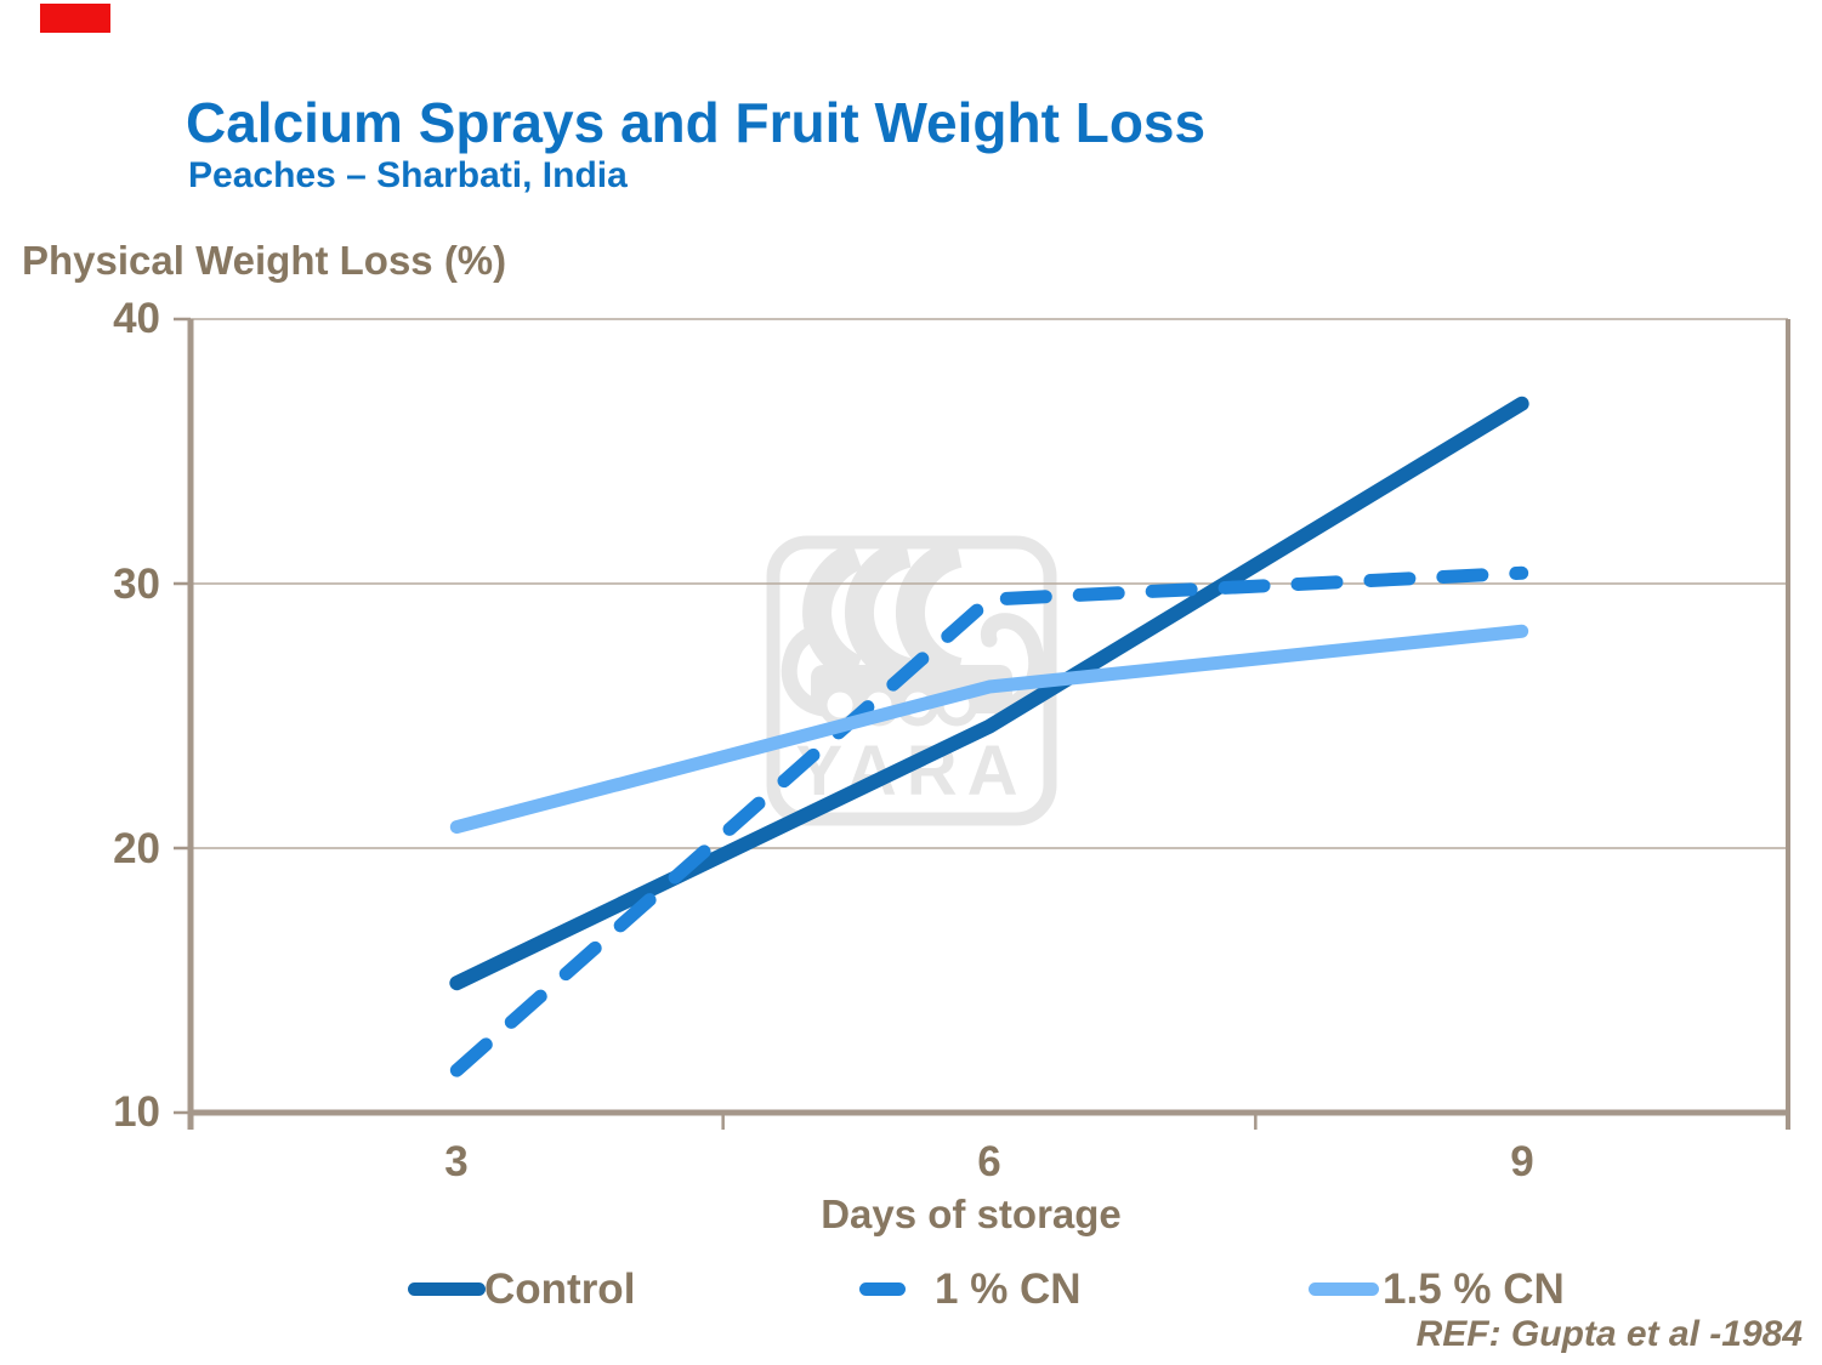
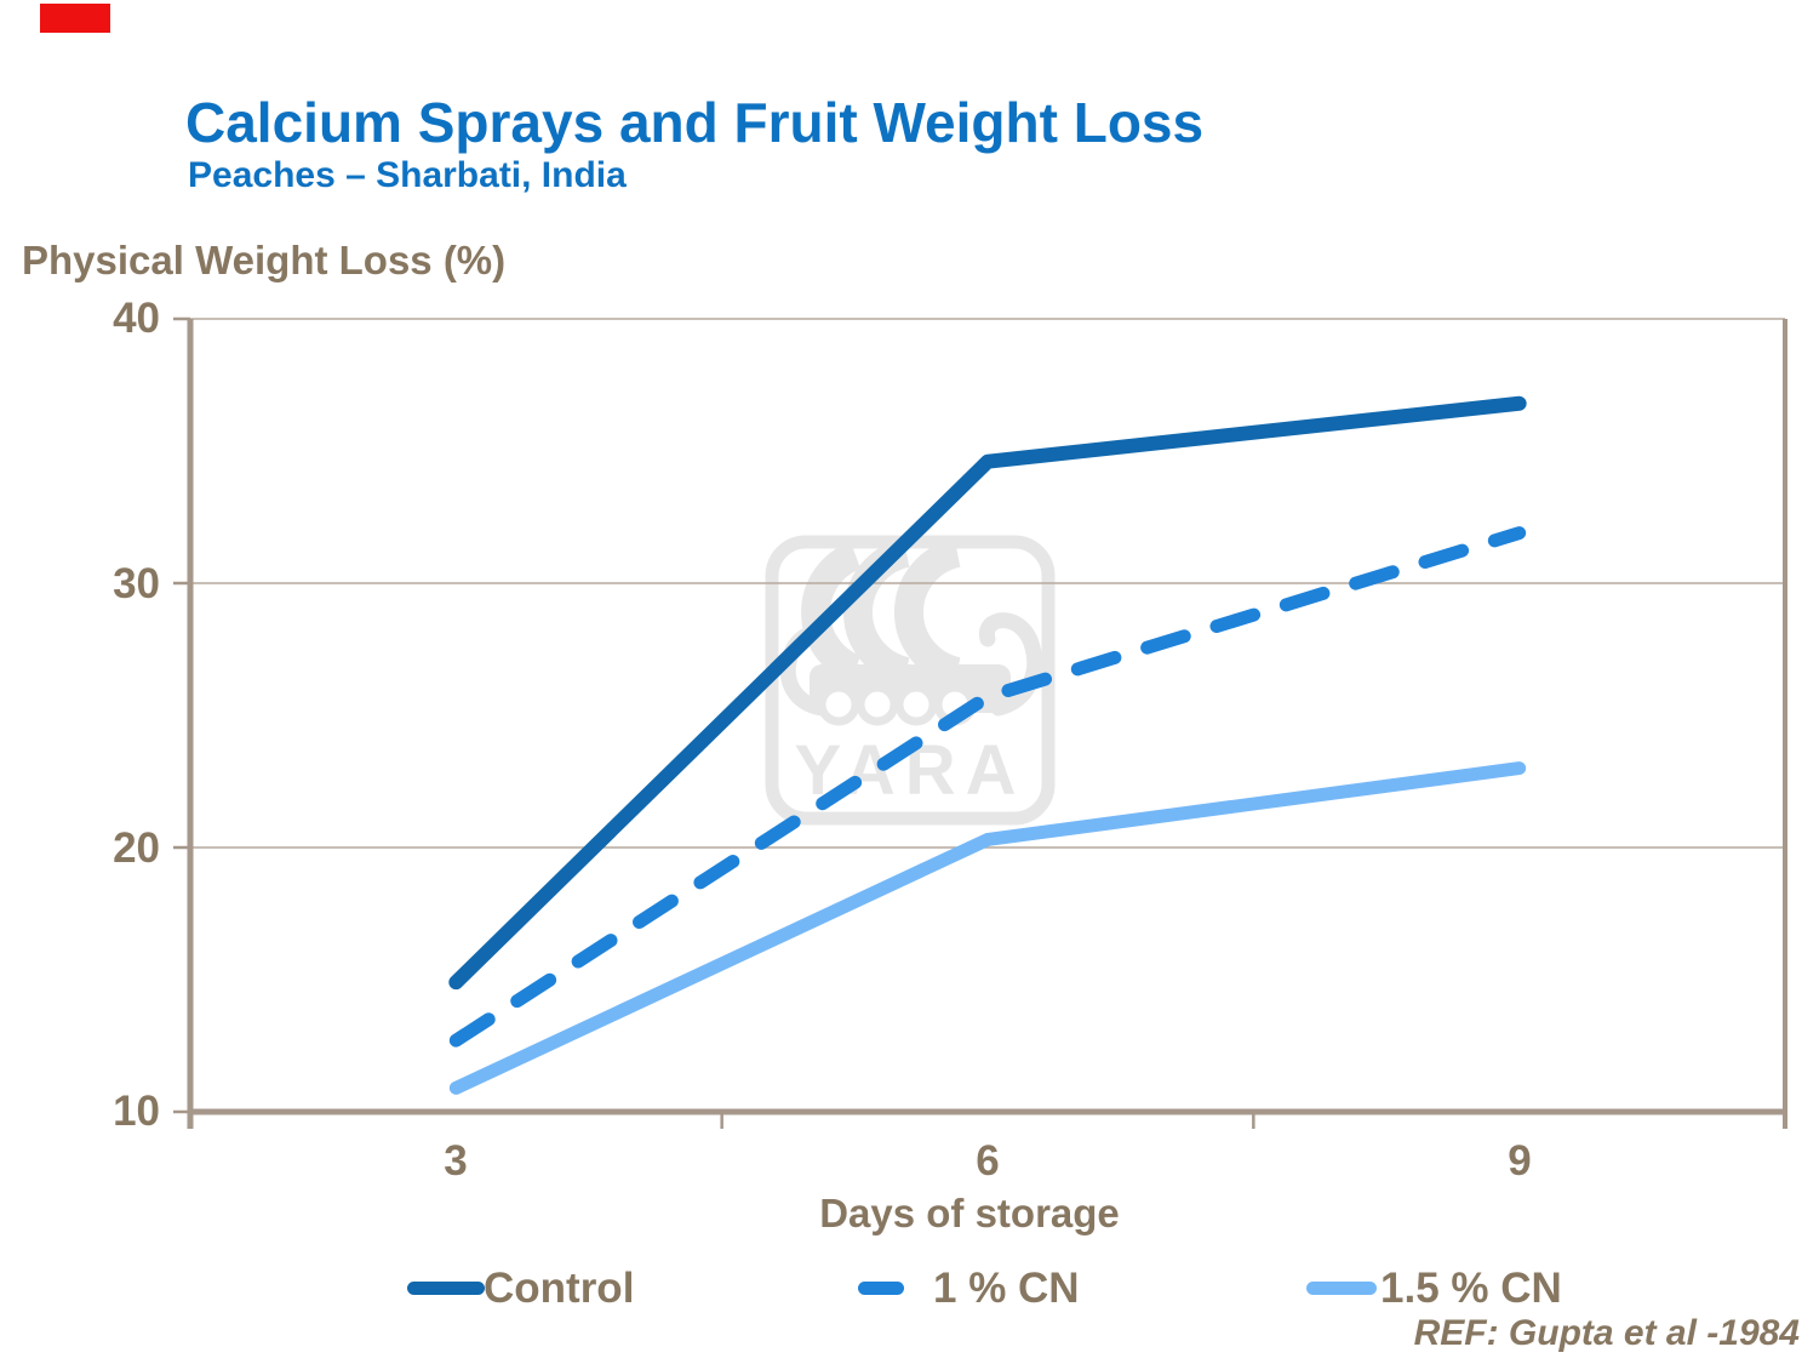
1 % CN/3: 11.6 -> 12.7
1.5 % CN/3: 20.8 -> 10.9
Control/6: 24.6 -> 34.6
1 % CN/6: 29.4 -> 25.7
1.5 % CN/6: 26.1 -> 20.3
1 % CN/9: 30.4 -> 31.9
1.5 % CN/9: 28.2 -> 23.0
